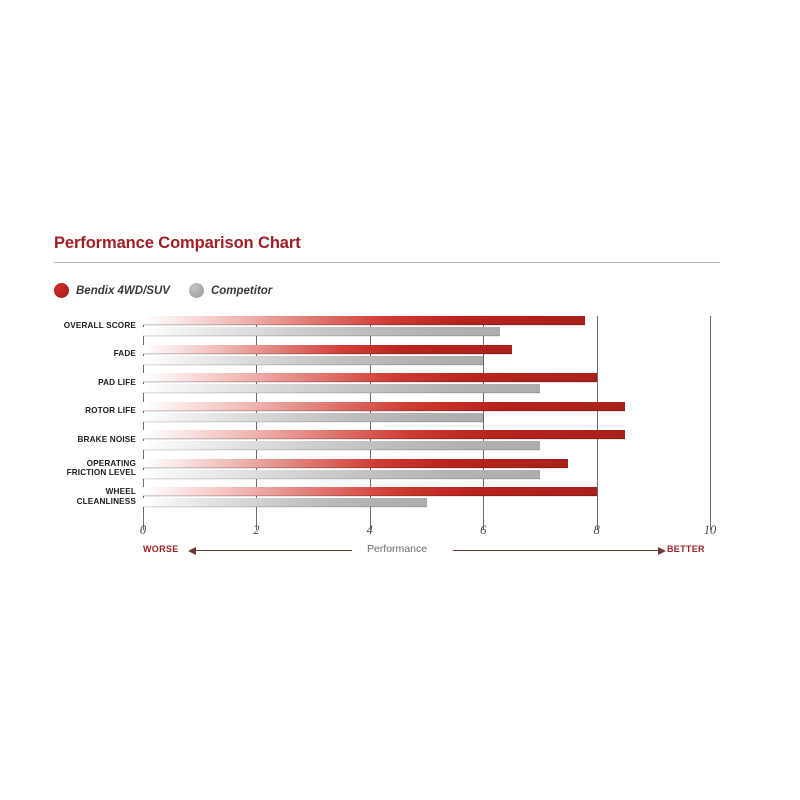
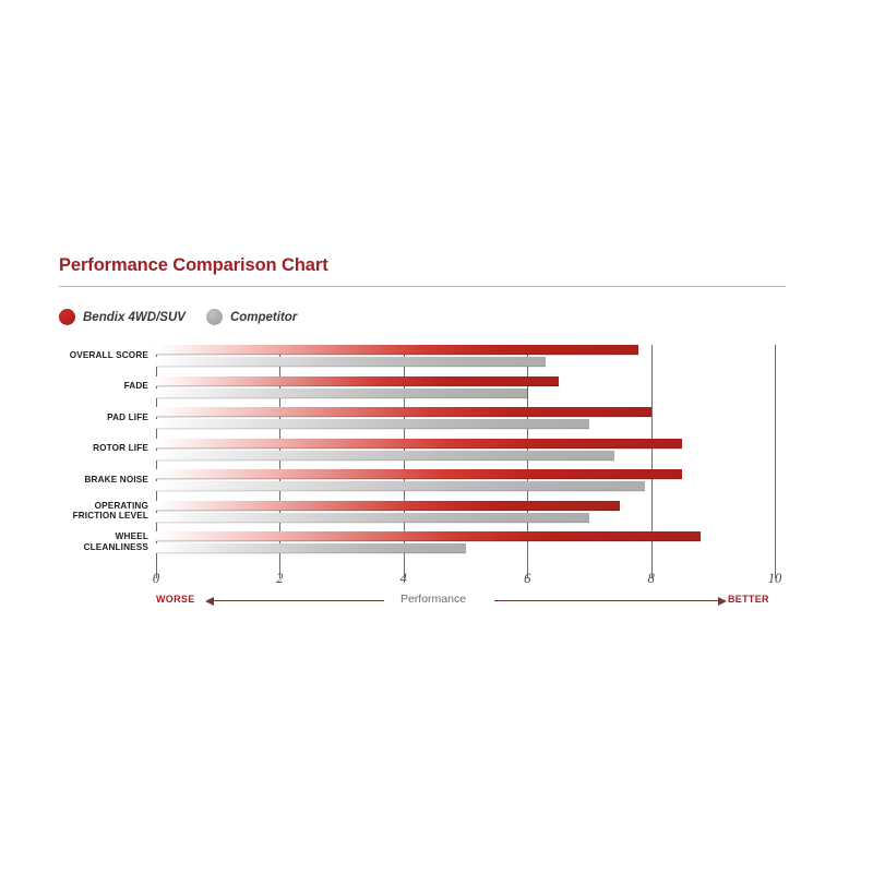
Competitor/ROTOR LIFE: 6.0 -> 7.4
Competitor/BRAKE NOISE: 7.0 -> 7.9
Bendix 4WD/SUV/WHEEL CLEANLINESS: 8.0 -> 8.8
